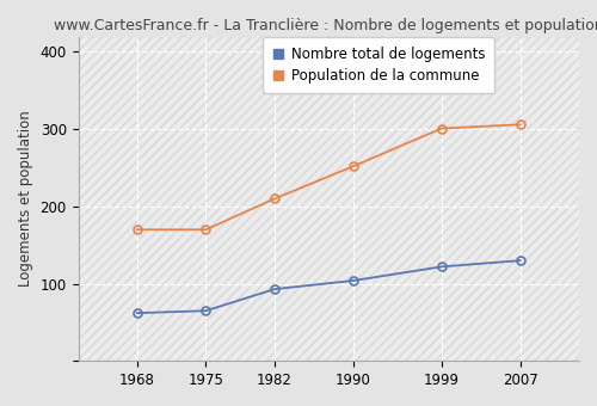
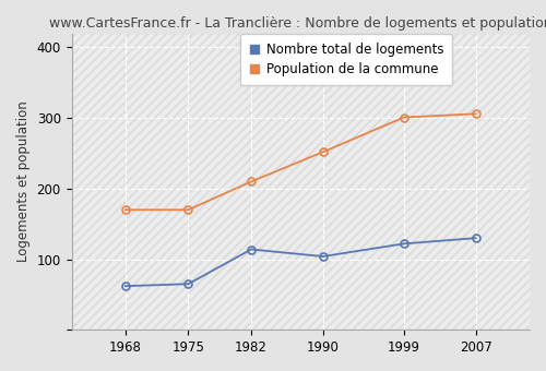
Nombre total de logements/1982: 93 -> 114
